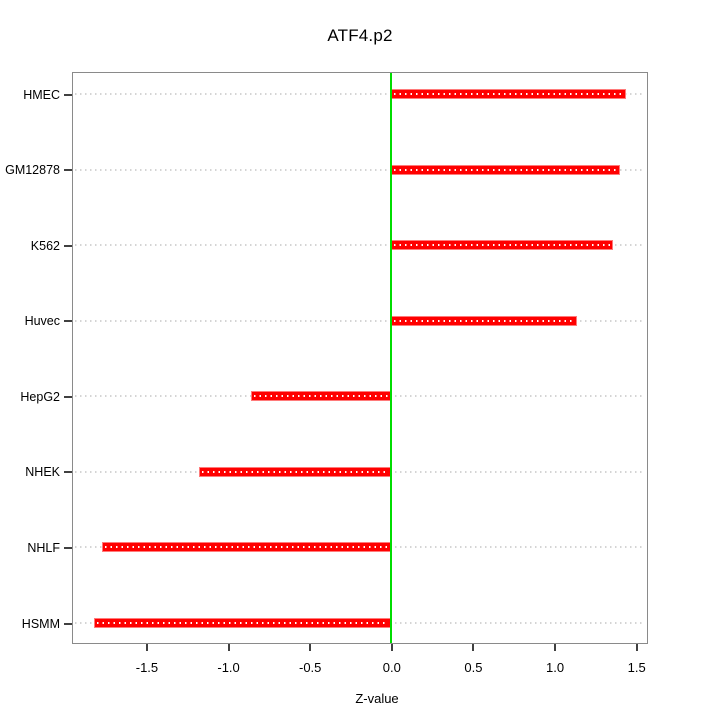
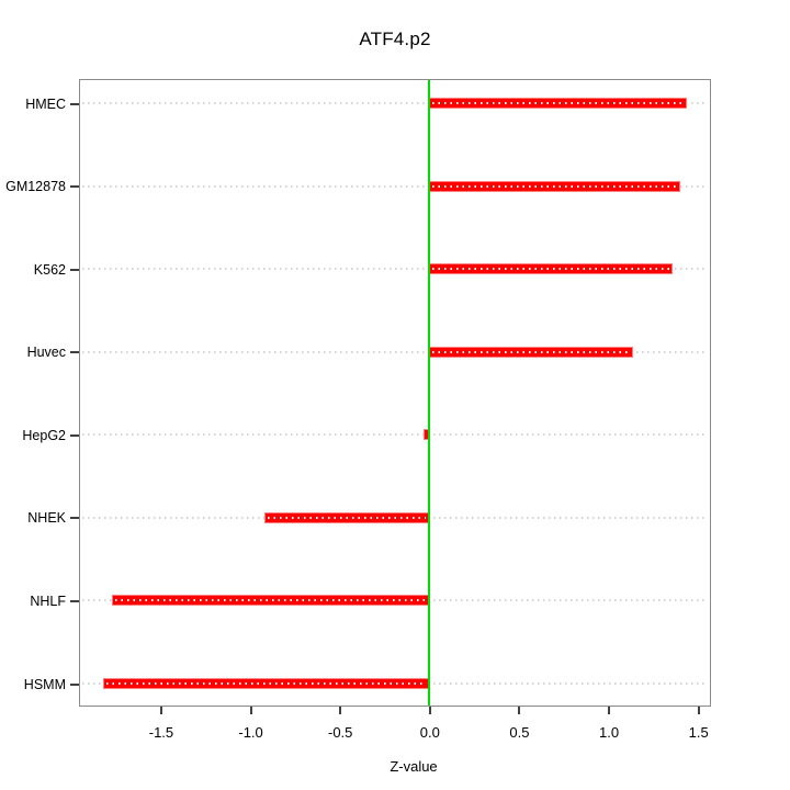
HepG2: -0.86 -> -0.03
NHEK: -1.18 -> -0.92
